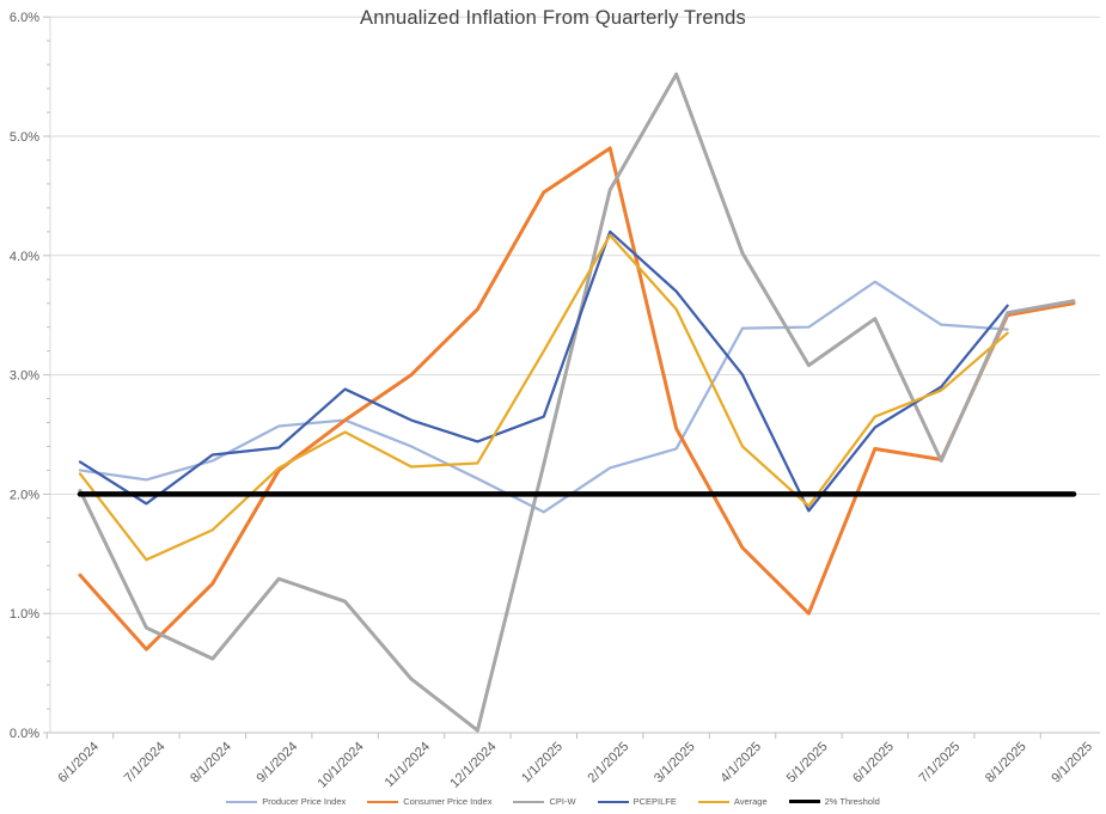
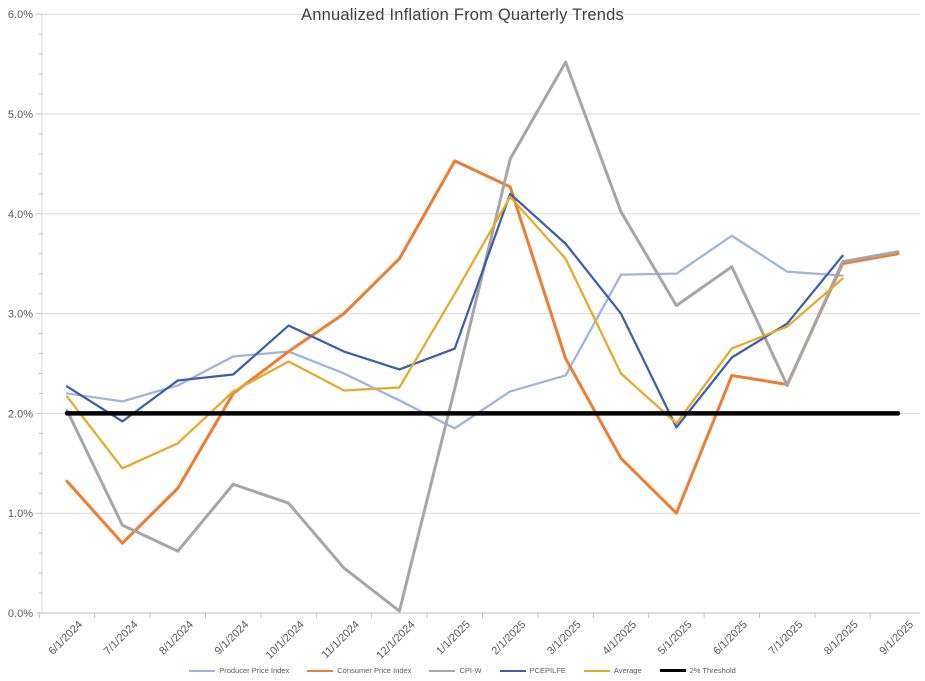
Consumer Price Index/2/1/2025: 4.9% -> 4.3%
